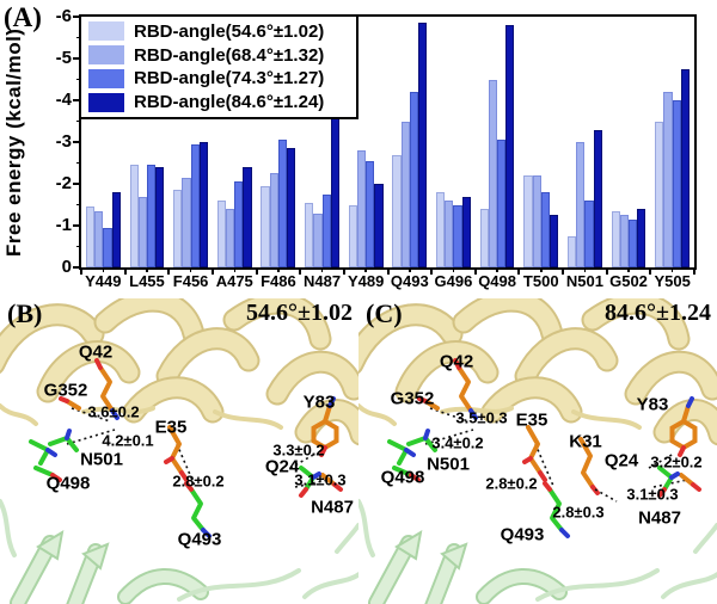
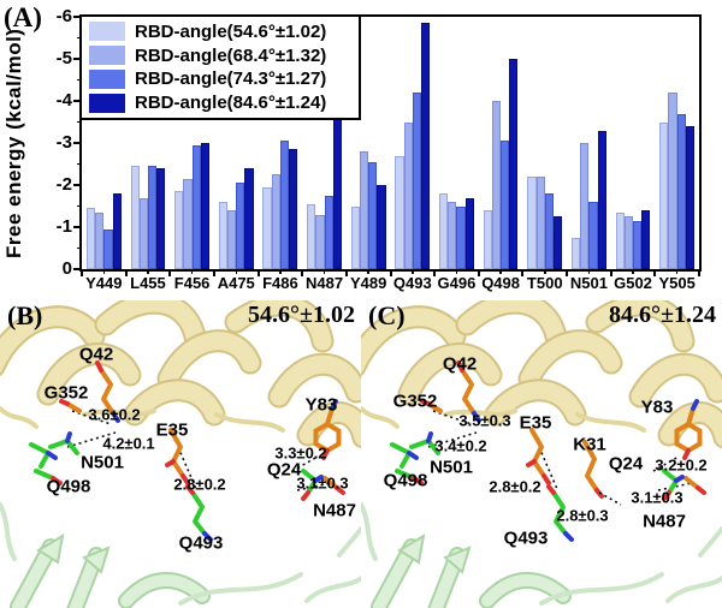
RBD-angle(68.4°±1.32)/Q498: -4.5 -> -4.0
RBD-angle(84.6°±1.24)/Q498: -5.8 -> -5.0
RBD-angle(74.3°±1.27)/Y505: -4.0 -> -3.7
RBD-angle(84.6°±1.24)/Y505: -4.8 -> -3.4
